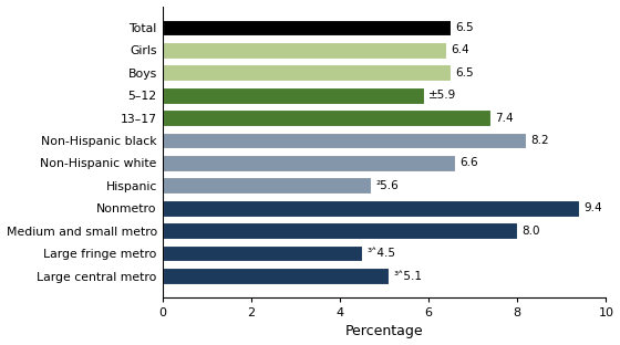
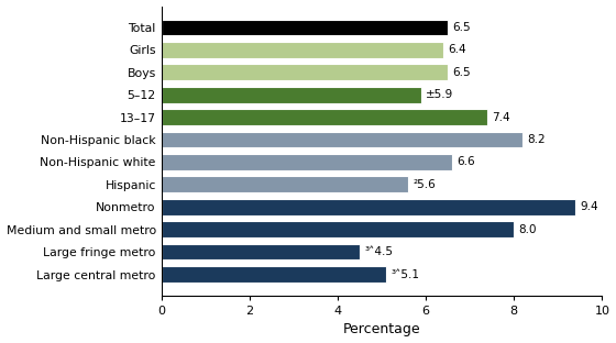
Hispanic: 4.7 -> 5.6
